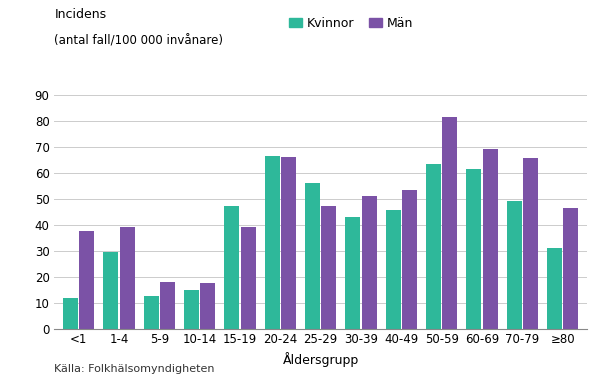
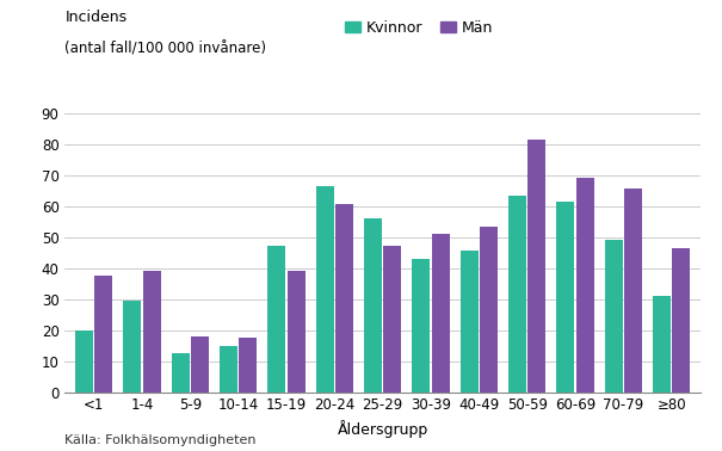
Kvinnor/<1: 12.0 -> 20.0
Män/20-24: 66.0 -> 60.5
